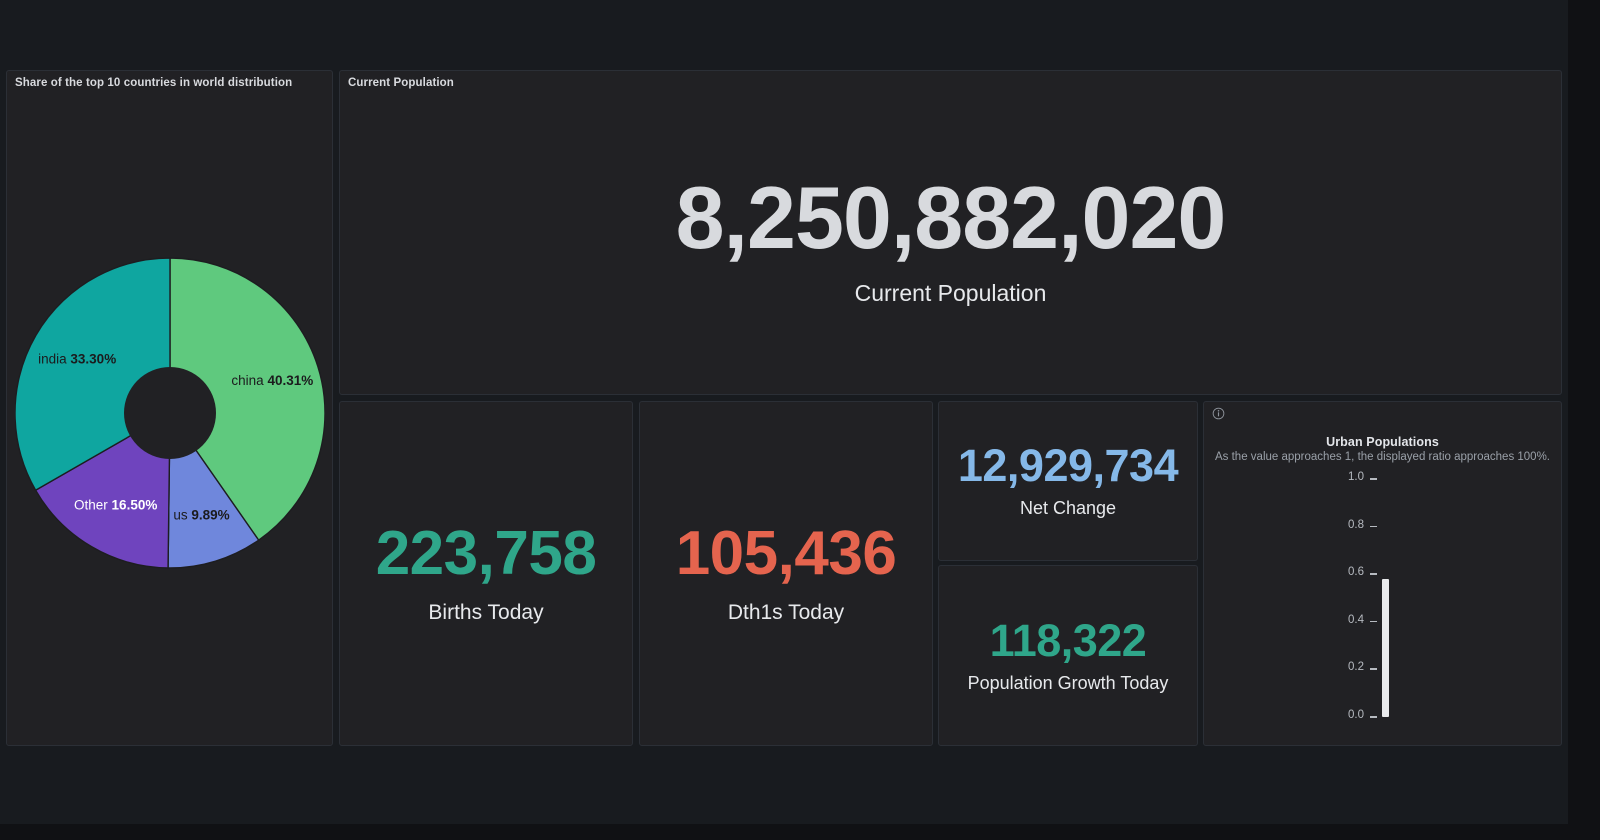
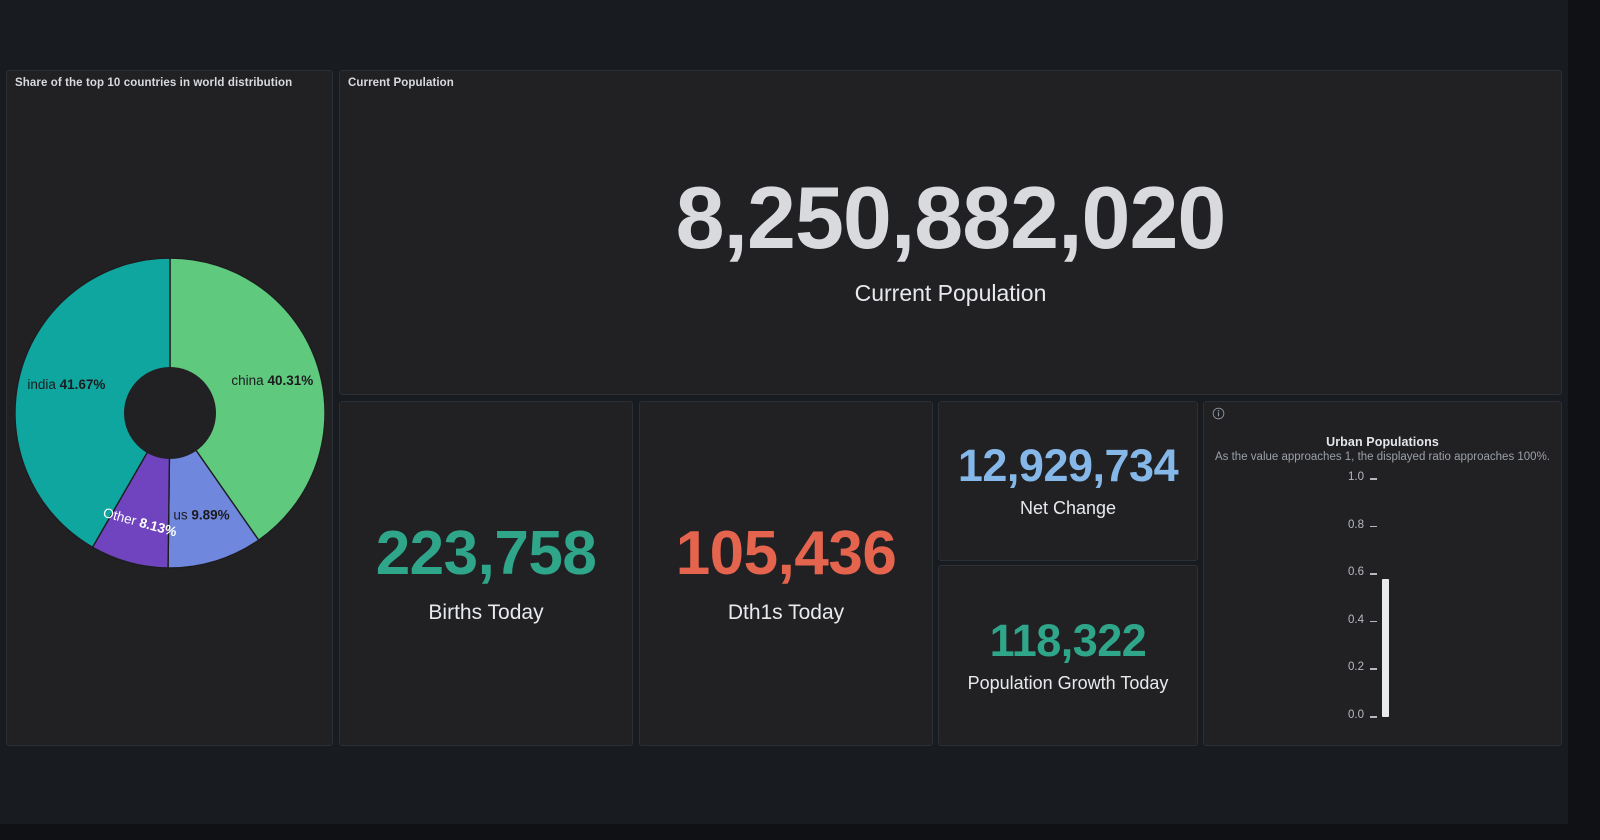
Share of the top 10 countries in world distribution/Other: 16.50% -> 8.13%
Share of the top 10 countries in world distribution/india: 33.30% -> 41.67%
